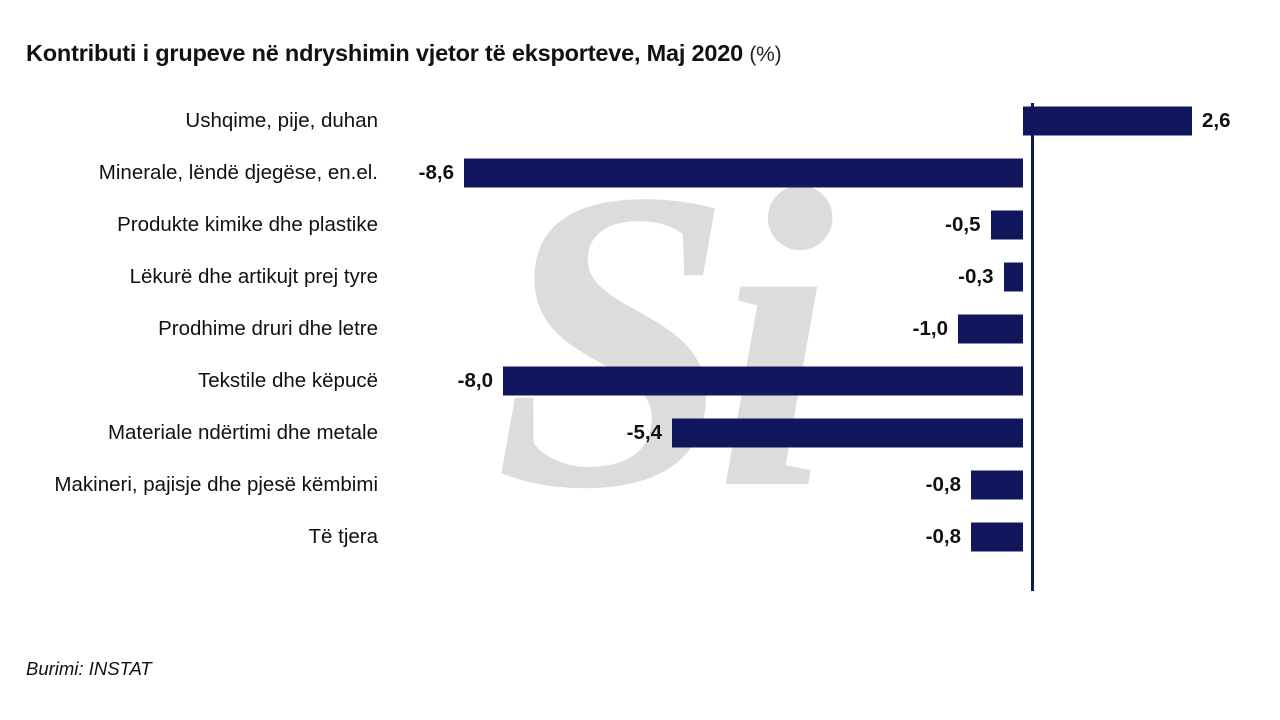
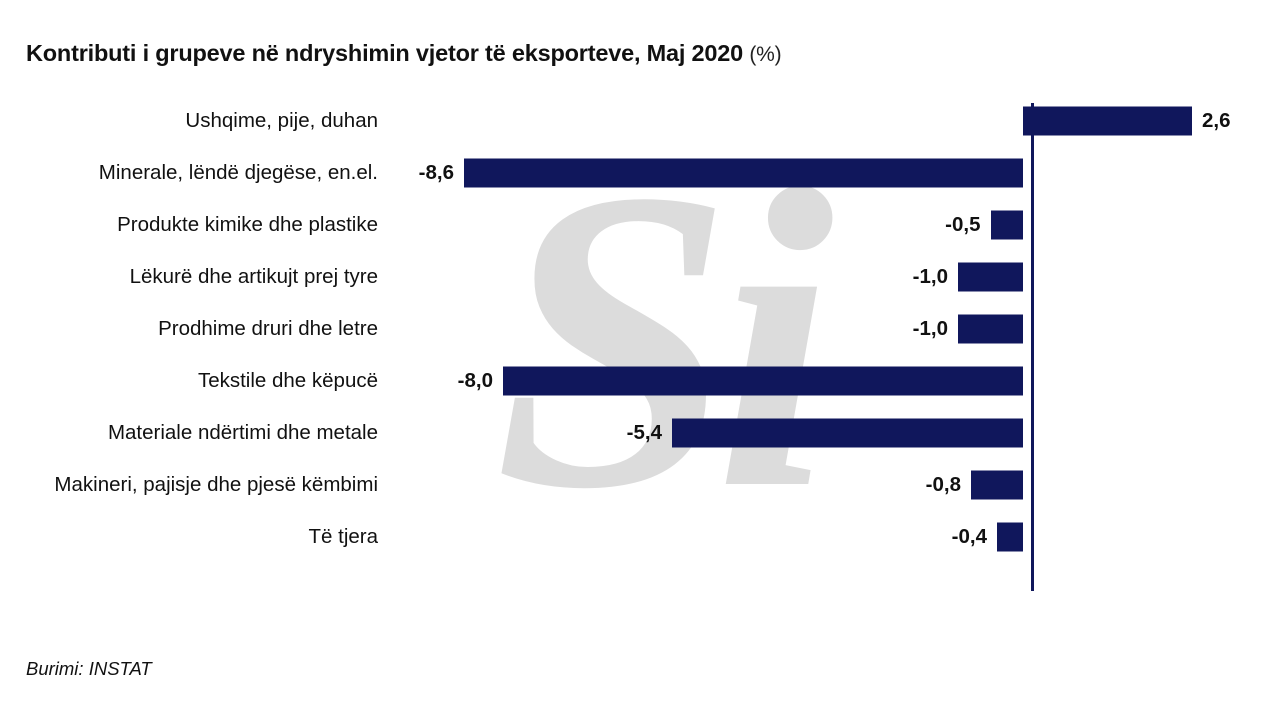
Lëkurë dhe artikujt prej tyre: -0,3 -> -1,0
Të tjera: -0,8 -> -0,4
